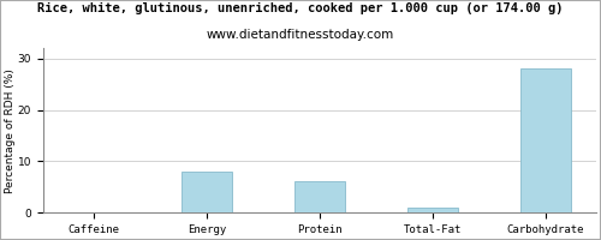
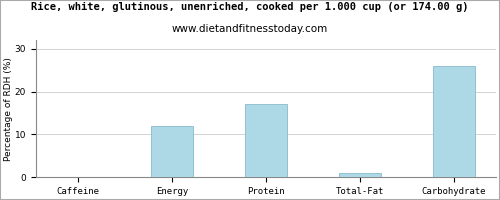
Energy: 8 -> 12
Protein: 6 -> 17
Carbohydrate: 28 -> 26
